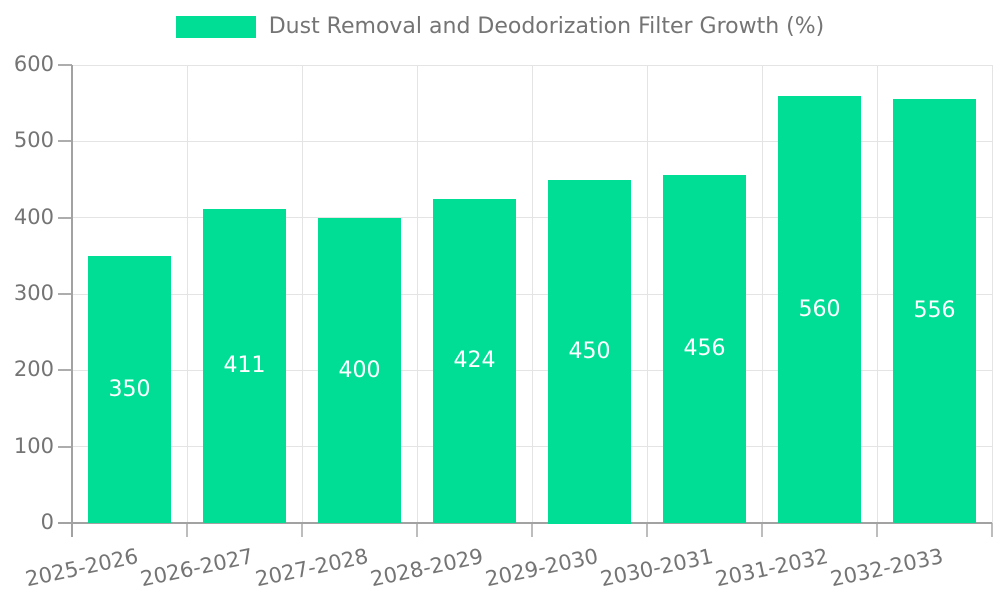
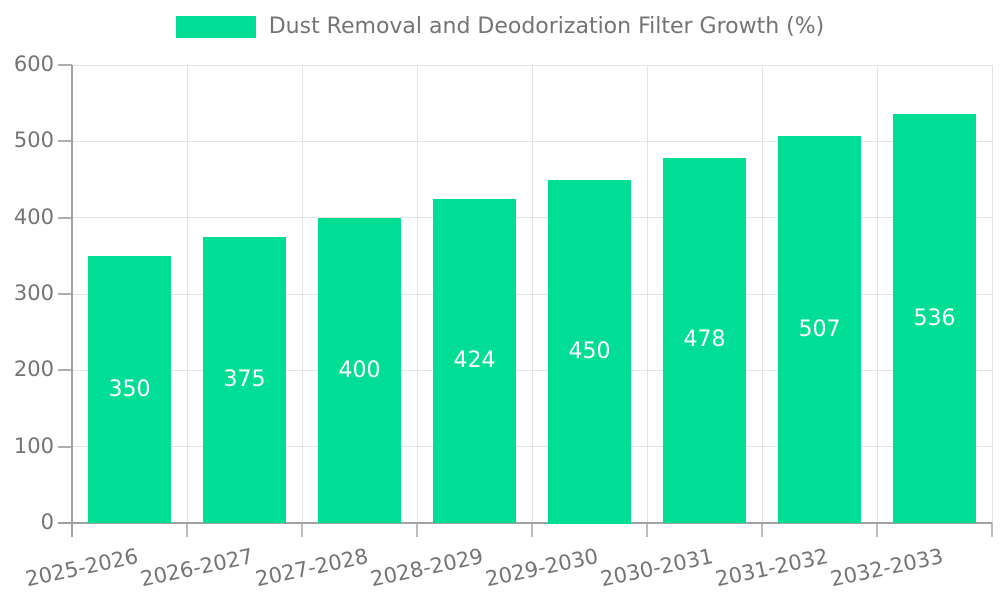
2026-2027: 411 -> 375
2030-2031: 456 -> 478
2031-2032: 560 -> 507
2032-2033: 556 -> 536
